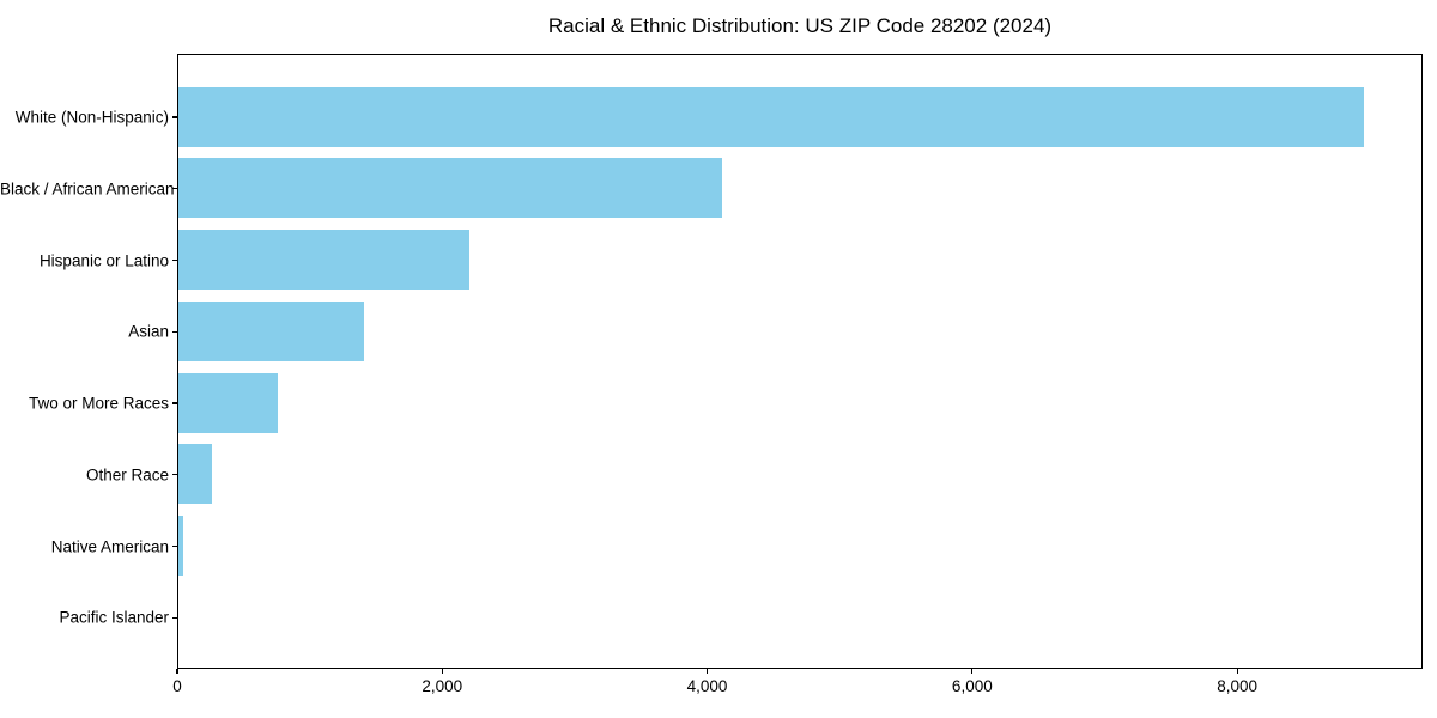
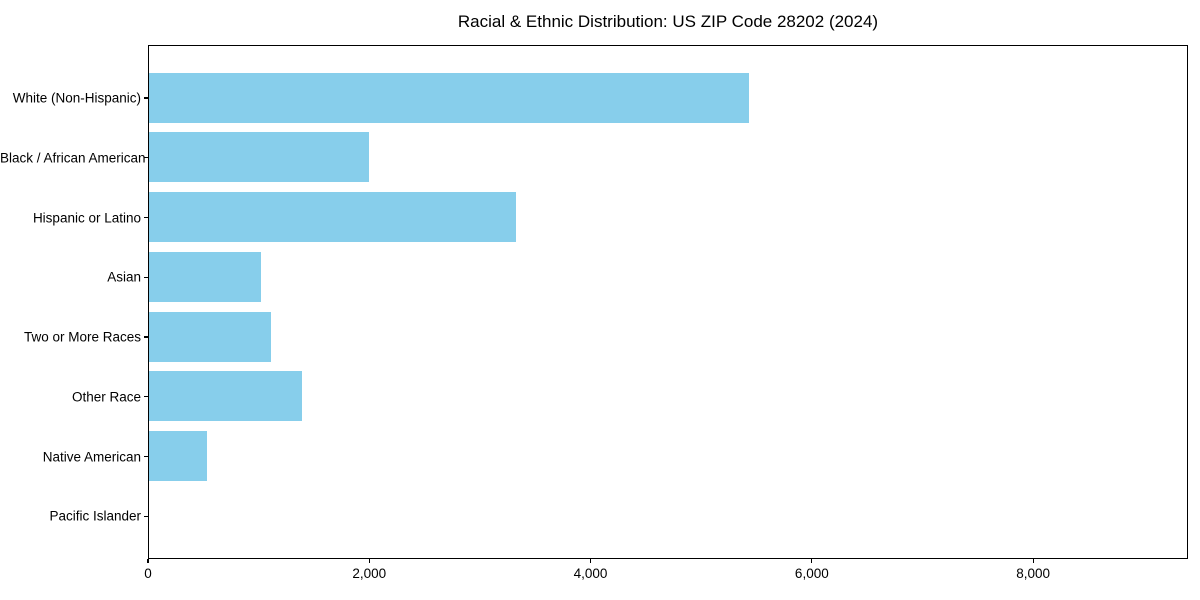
White (Non-Hispanic): 8950 -> 5420
Black / African American: 4100 -> 1990
Hispanic or Latino: 2200 -> 3320
Asian: 1400 -> 1010
Two or More Races: 750 -> 1100
Other Race: 250 -> 1380
Native American: 40 -> 520
